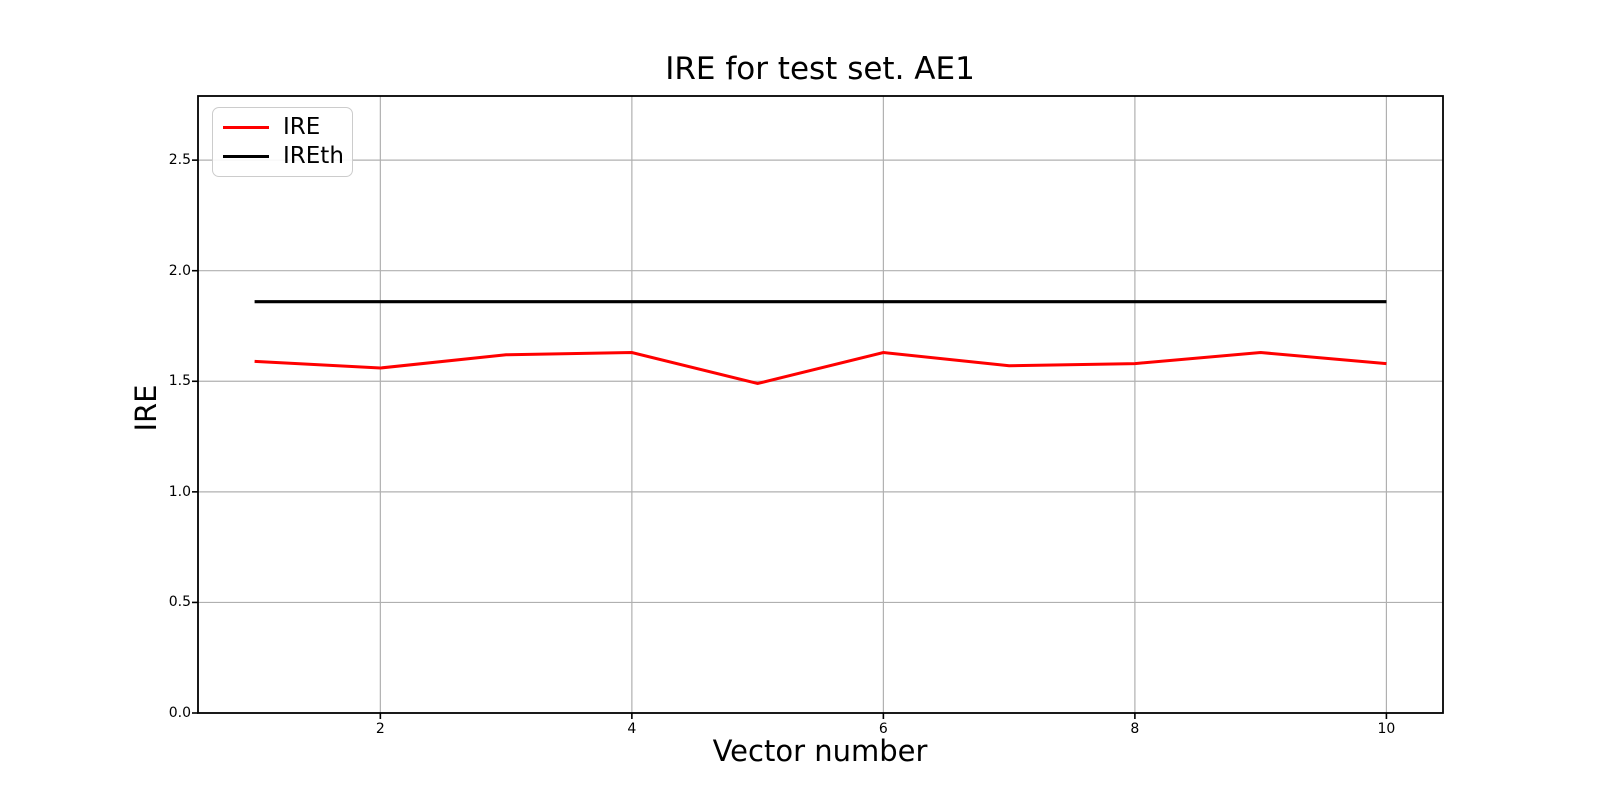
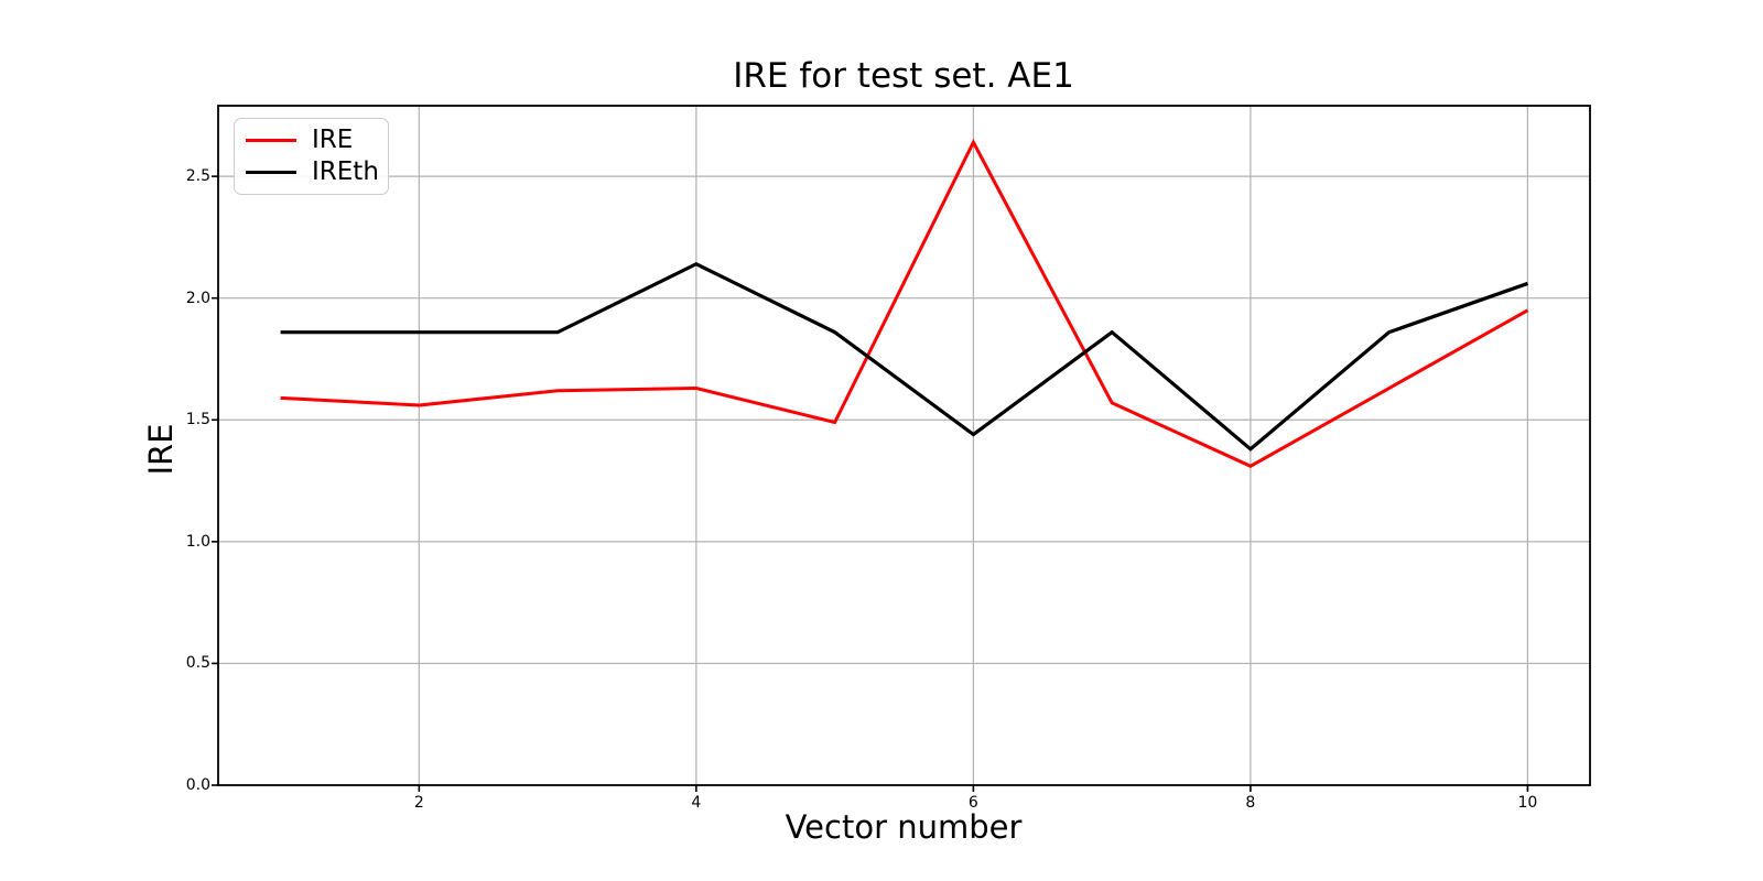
IREth/4: 1.86 -> 2.14
IRE/6: 1.63 -> 2.64
IREth/6: 1.86 -> 1.44
IRE/8: 1.58 -> 1.31
IREth/8: 1.86 -> 1.38
IRE/10: 1.58 -> 1.95
IREth/10: 1.86 -> 2.06
